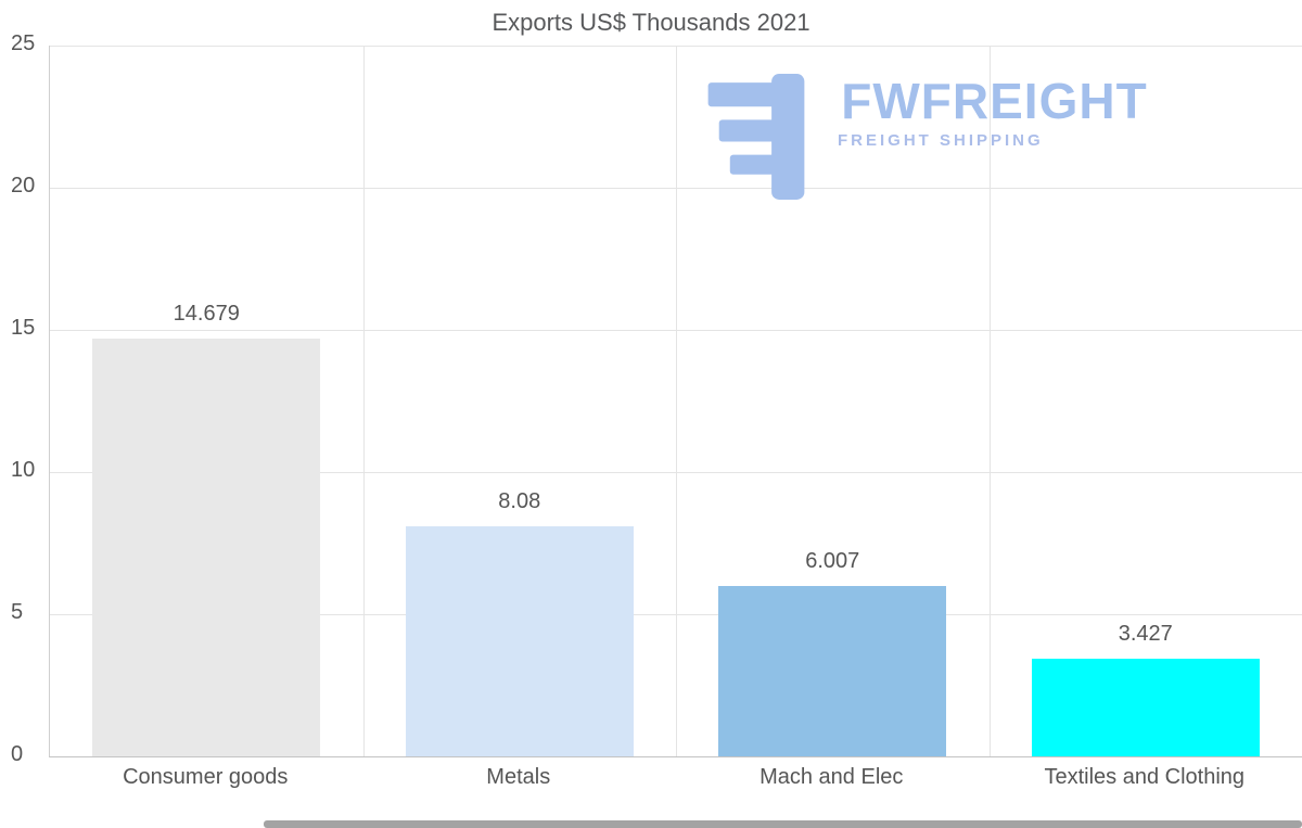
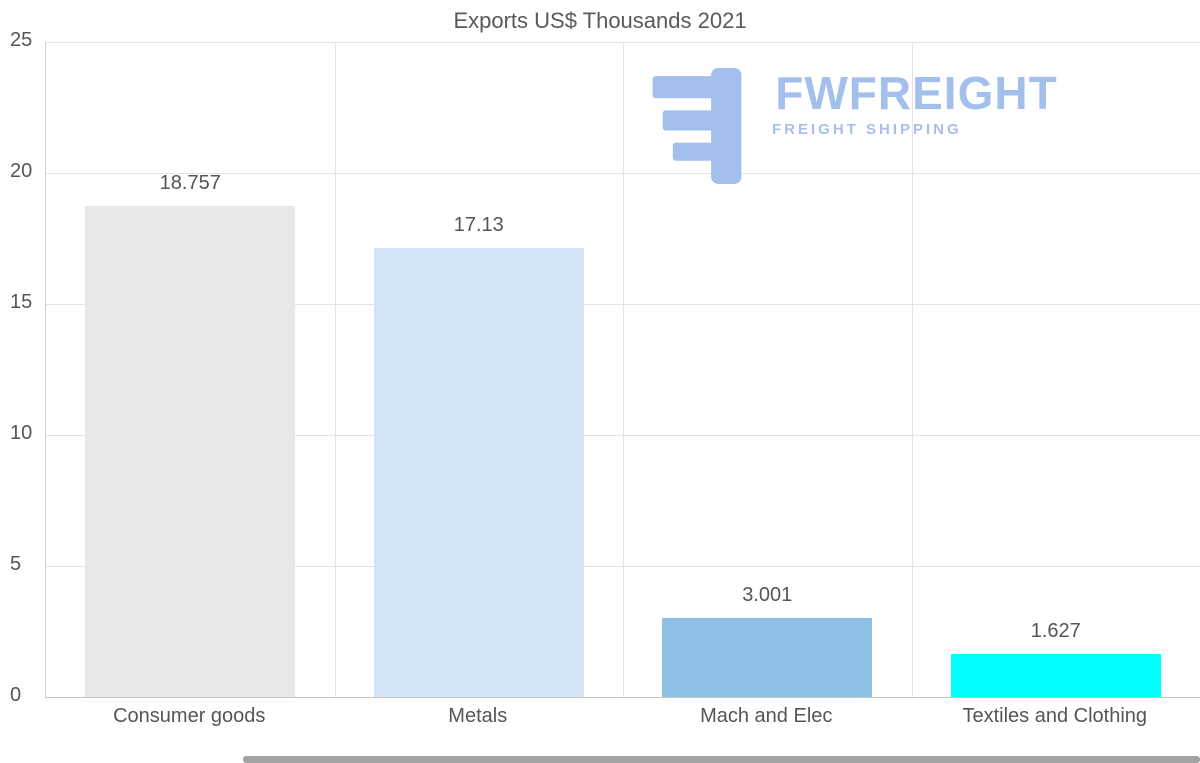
Consumer goods: 14.679 -> 18.757
Metals: 8.08 -> 17.13
Mach and Elec: 6.007 -> 3.001
Textiles and Clothing: 3.427 -> 1.627
